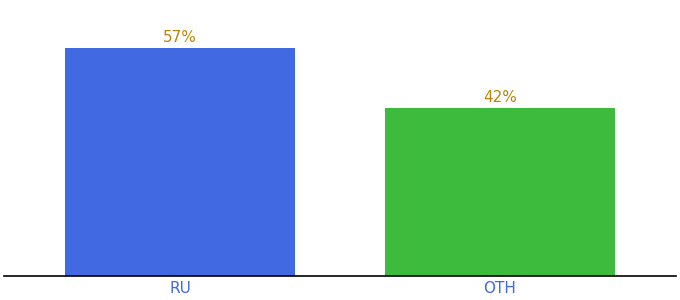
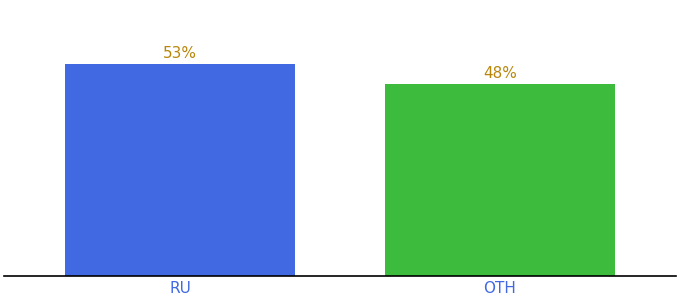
RU: 57% -> 53%
OTH: 42% -> 48%
